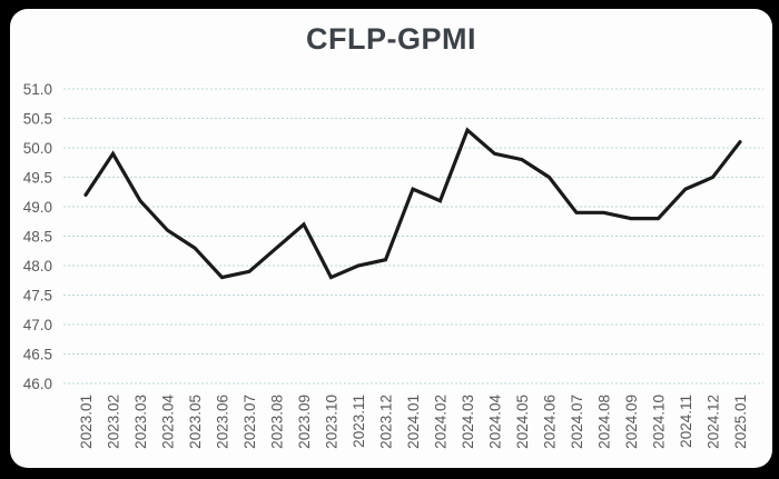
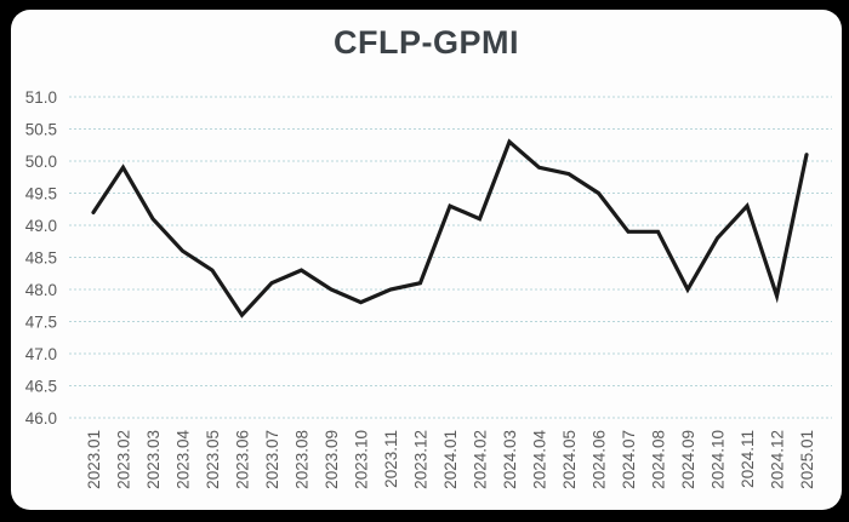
2023.06: 47.8 -> 47.6
2023.07: 47.9 -> 48.1
2023.09: 48.7 -> 48.0
2024.09: 48.8 -> 48.0
2024.12: 49.5 -> 47.9
